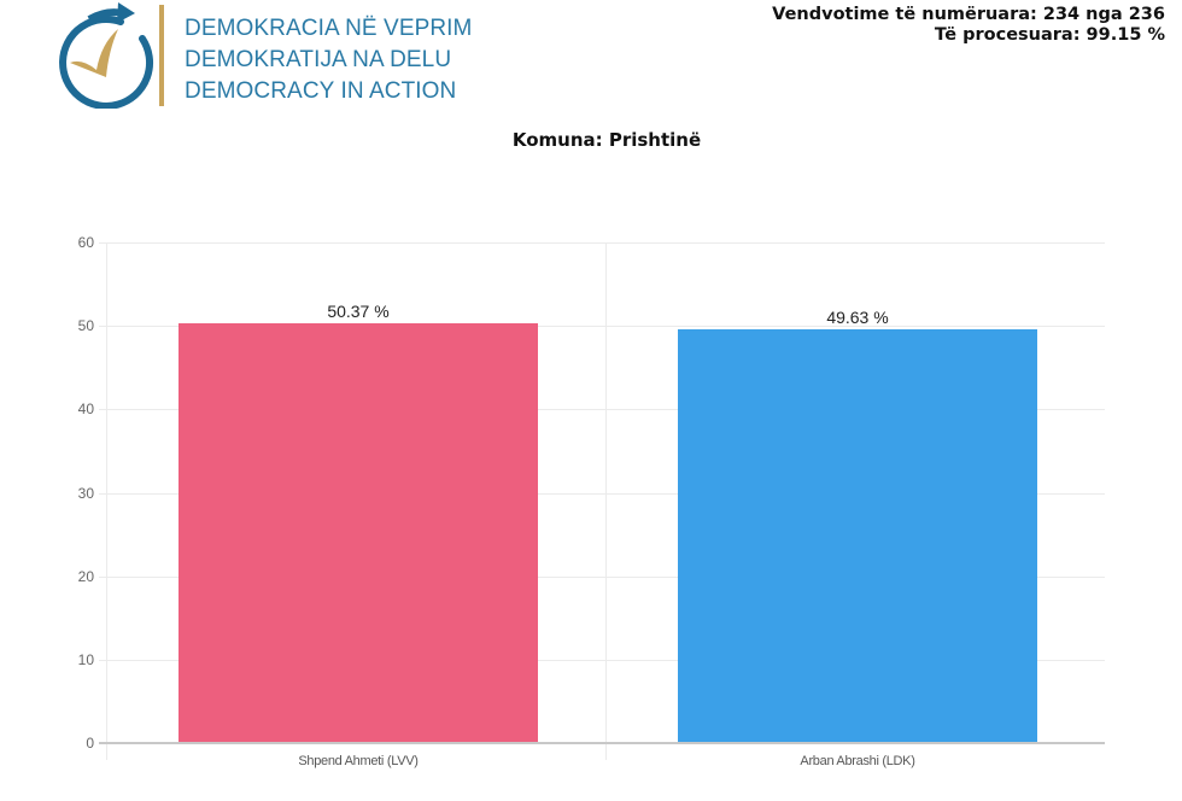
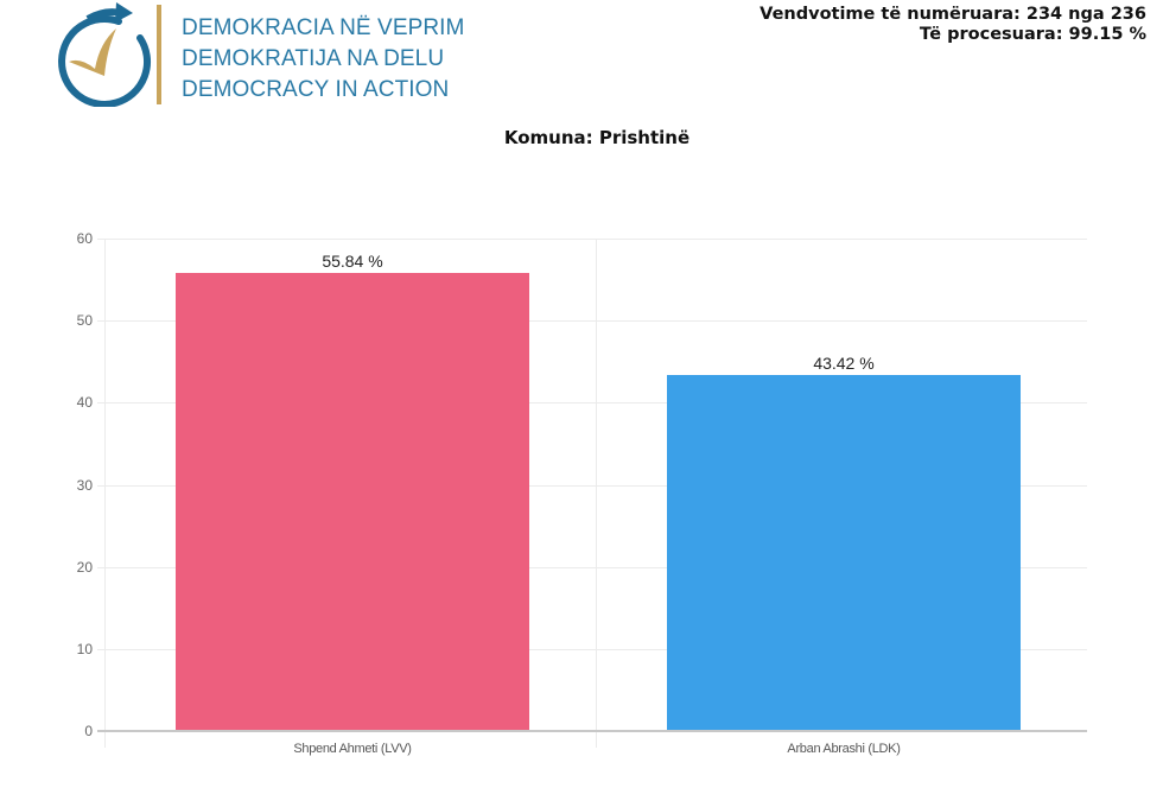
Shpend Ahmeti (LVV): 50.37 -> 55.84
Arban Abrashi (LDK): 49.63 -> 43.42
